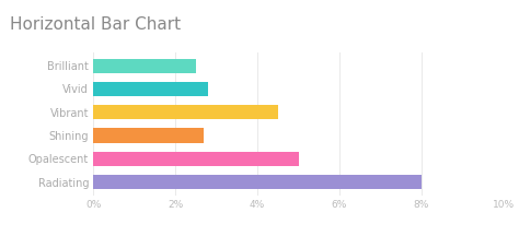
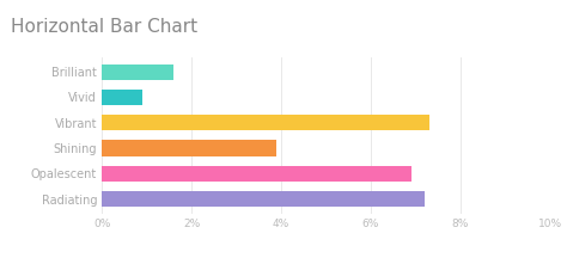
Brilliant: 2.5% -> 1.6%
Vivid: 2.8% -> 0.9%
Vibrant: 4.5% -> 7.3%
Shining: 2.7% -> 3.9%
Opalescent: 5.0% -> 6.9%
Radiating: 8.0% -> 7.2%
